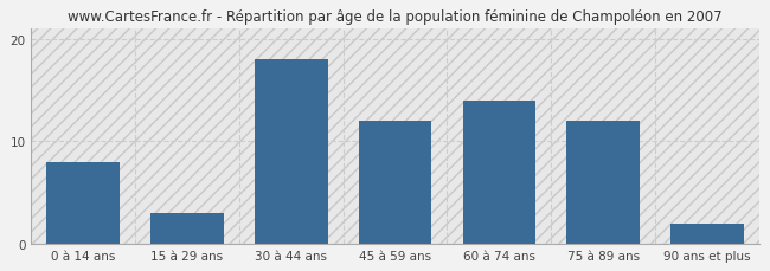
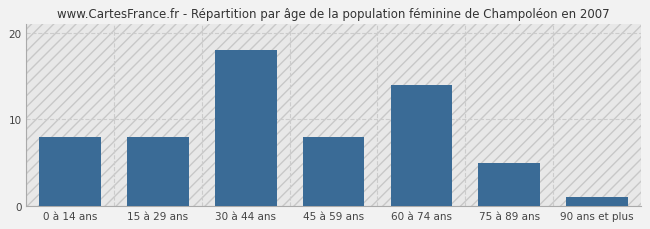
15 à 29 ans: 3 -> 8
45 à 59 ans: 12 -> 8
75 à 89 ans: 12 -> 5
90 ans et plus: 2 -> 1
